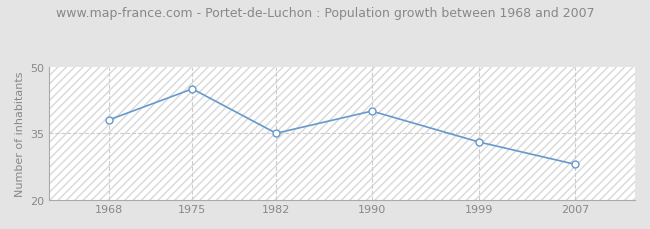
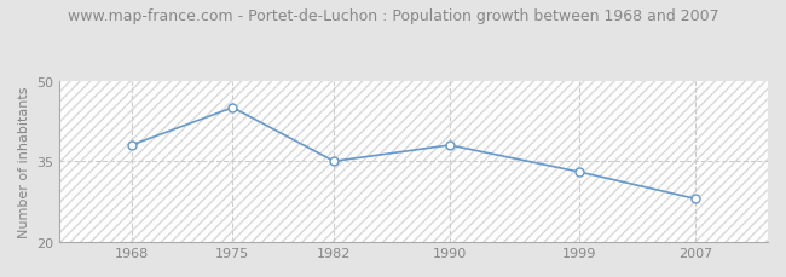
1990: 40 -> 38
